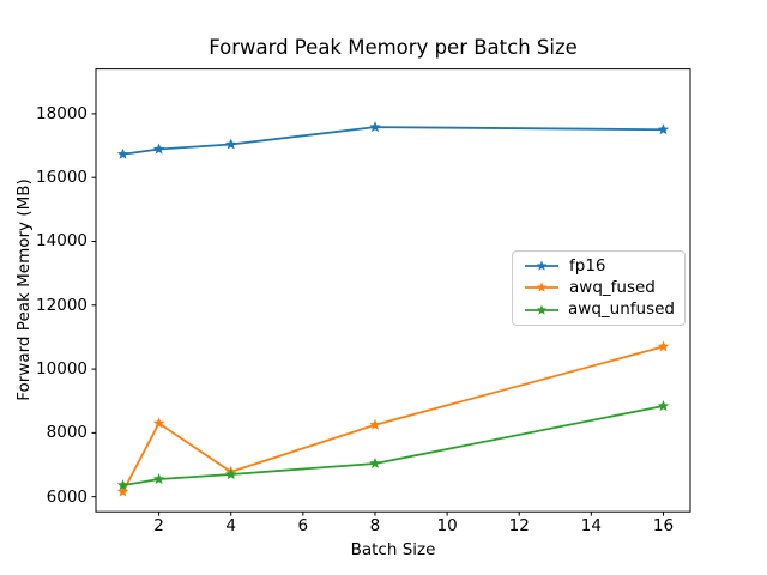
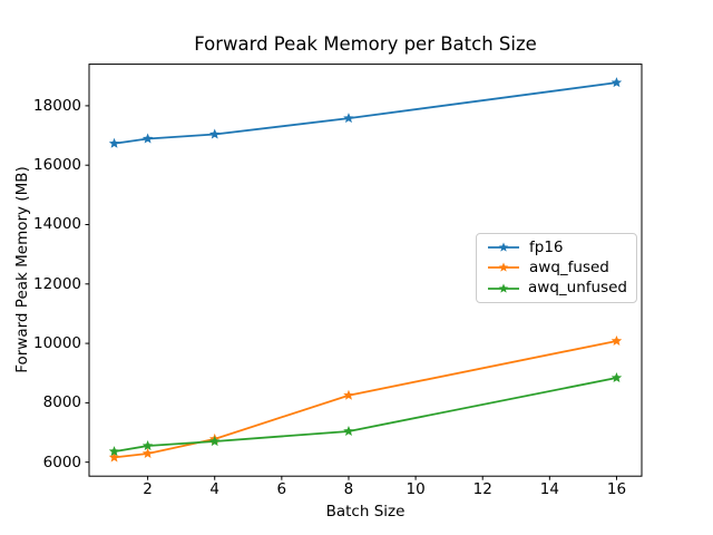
awq_fused/2: 8300 -> 6300
fp16/16: 17500 -> 18800
awq_fused/16: 10700 -> 10100
